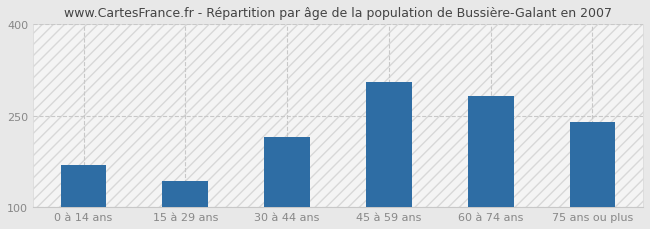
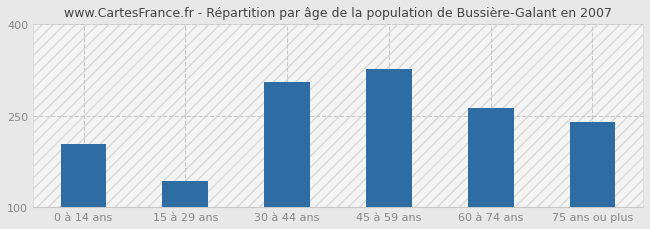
0 à 14 ans: 170 -> 204
30 à 44 ans: 215 -> 306
45 à 59 ans: 305 -> 326
60 à 74 ans: 282 -> 262
